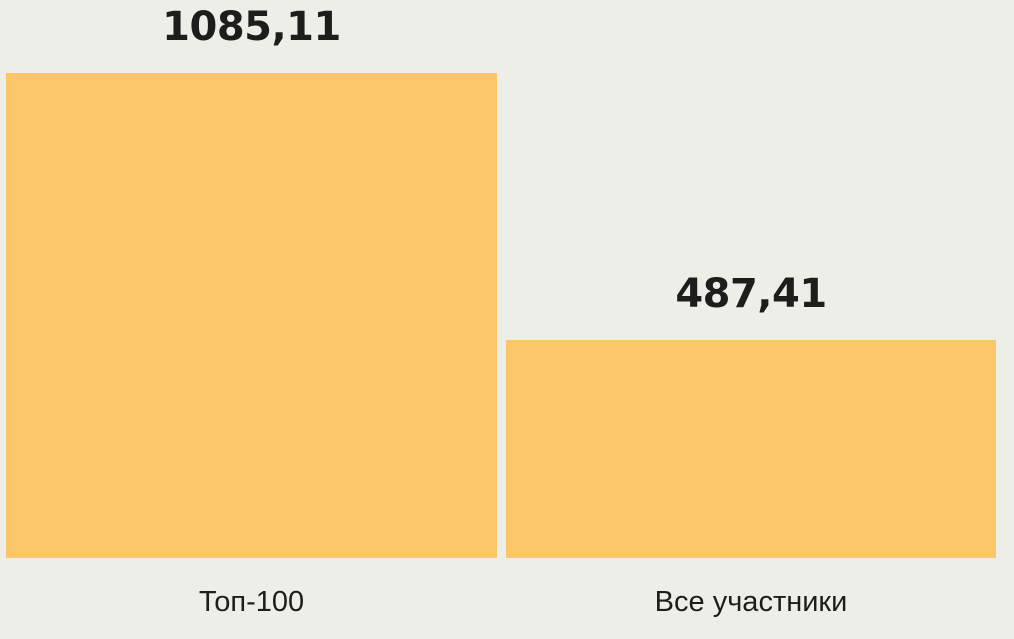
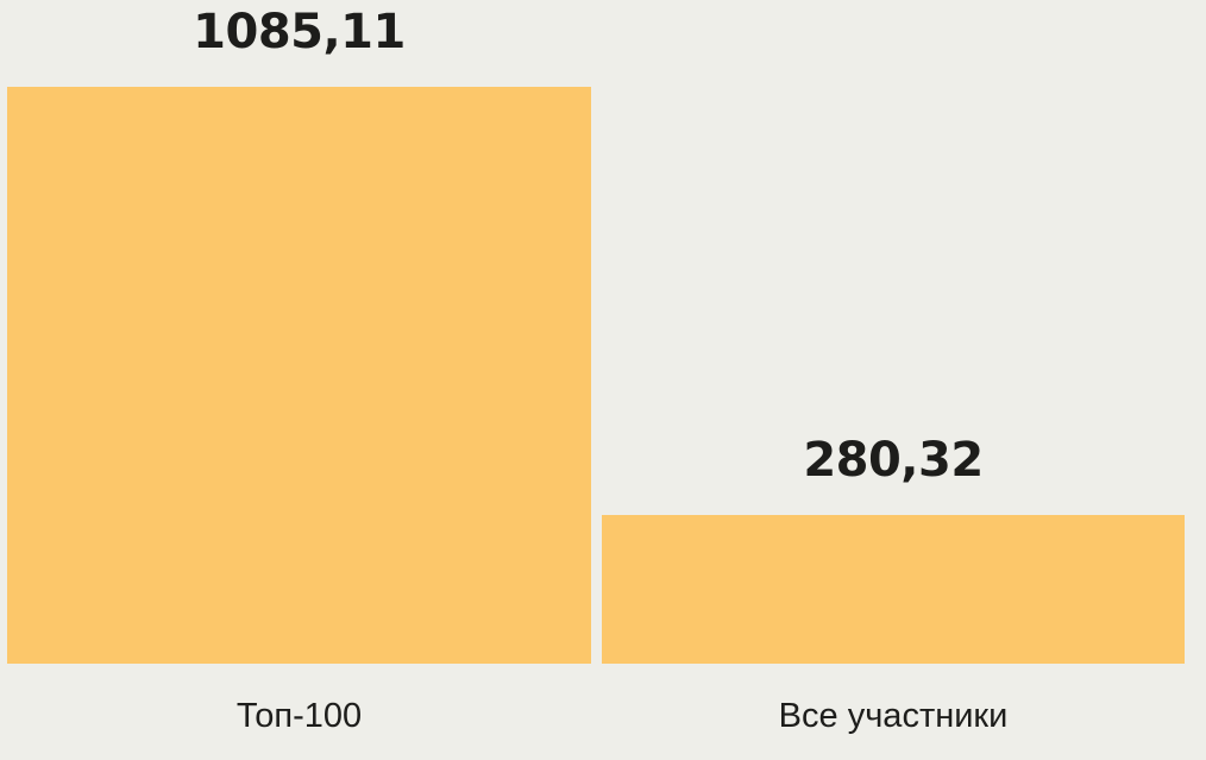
Все участники: 487,41 -> 280,32
